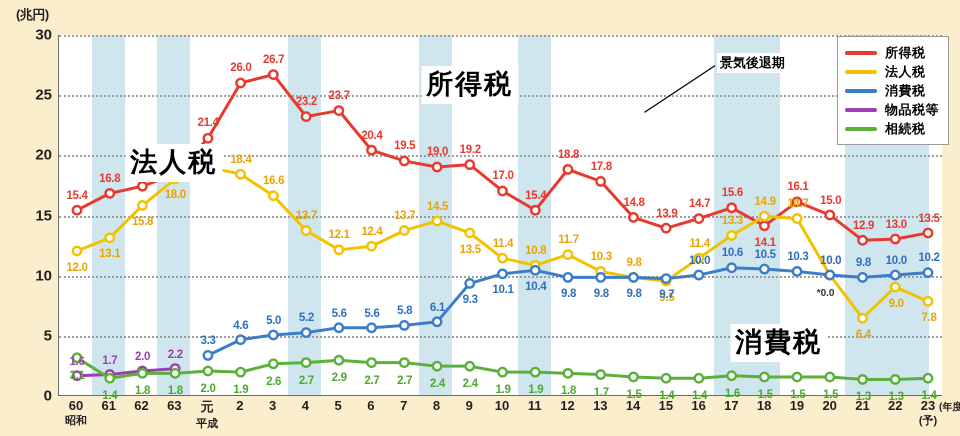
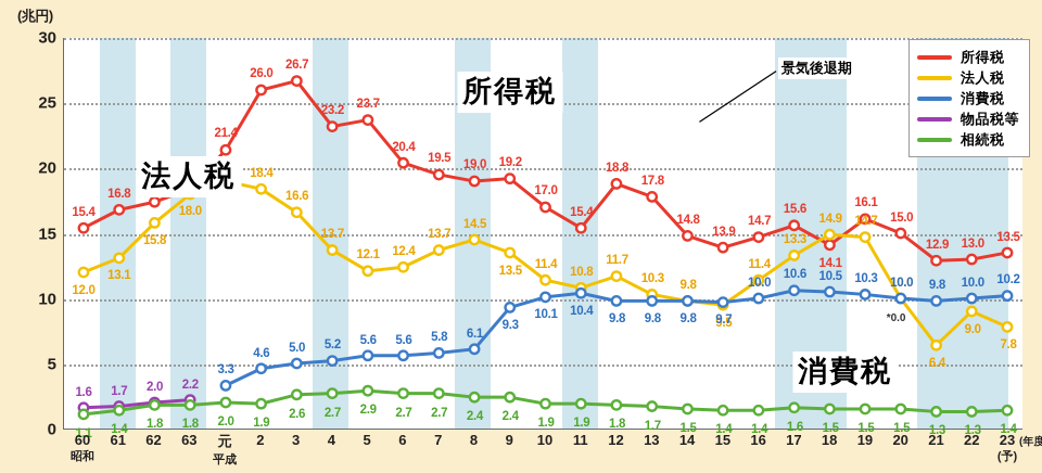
相続税/60: 3.1 -> 1.1
